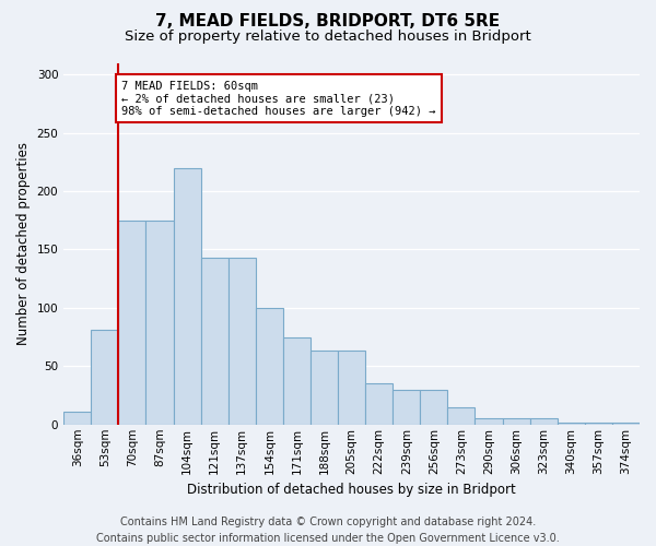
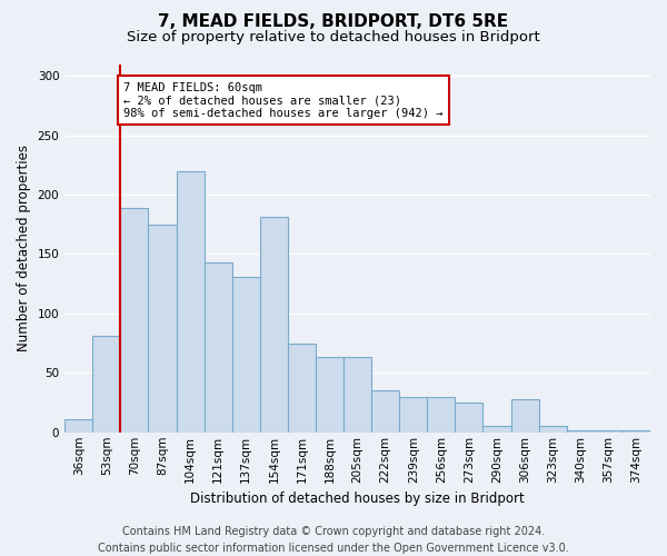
70sqm: 175 -> 189
137sqm: 143 -> 131
154sqm: 100 -> 181
273sqm: 15 -> 25
306sqm: 5 -> 28
